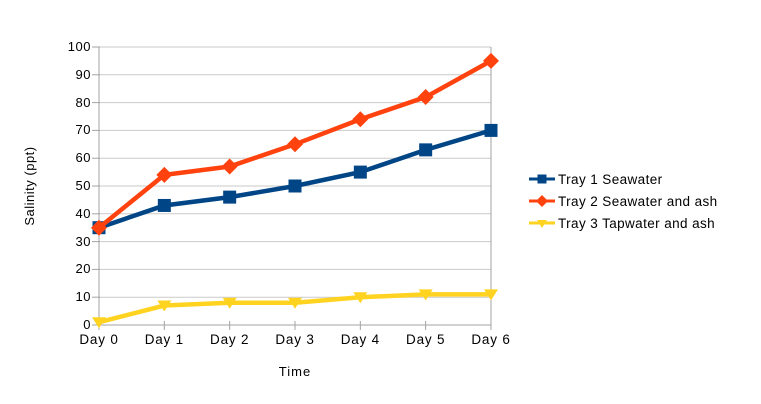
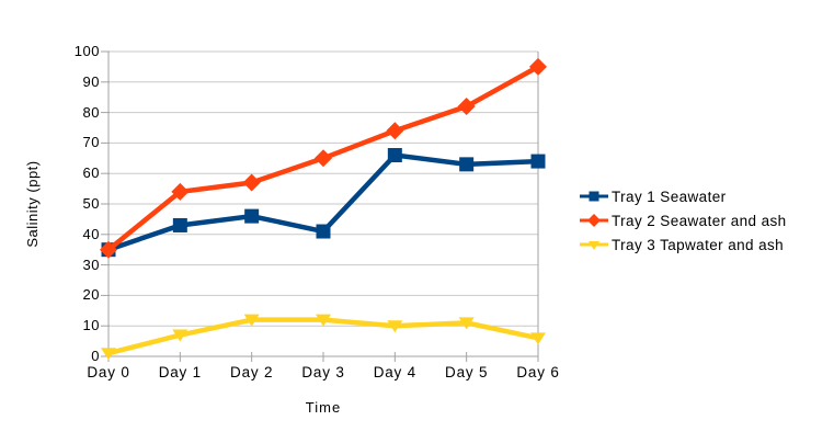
Tray 3 Tapwater and ash/Day 2: 8 -> 12
Tray 1 Seawater/Day 3: 50 -> 41
Tray 3 Tapwater and ash/Day 3: 8 -> 12
Tray 1 Seawater/Day 4: 55 -> 66
Tray 1 Seawater/Day 6: 70 -> 64
Tray 3 Tapwater and ash/Day 6: 11 -> 6
